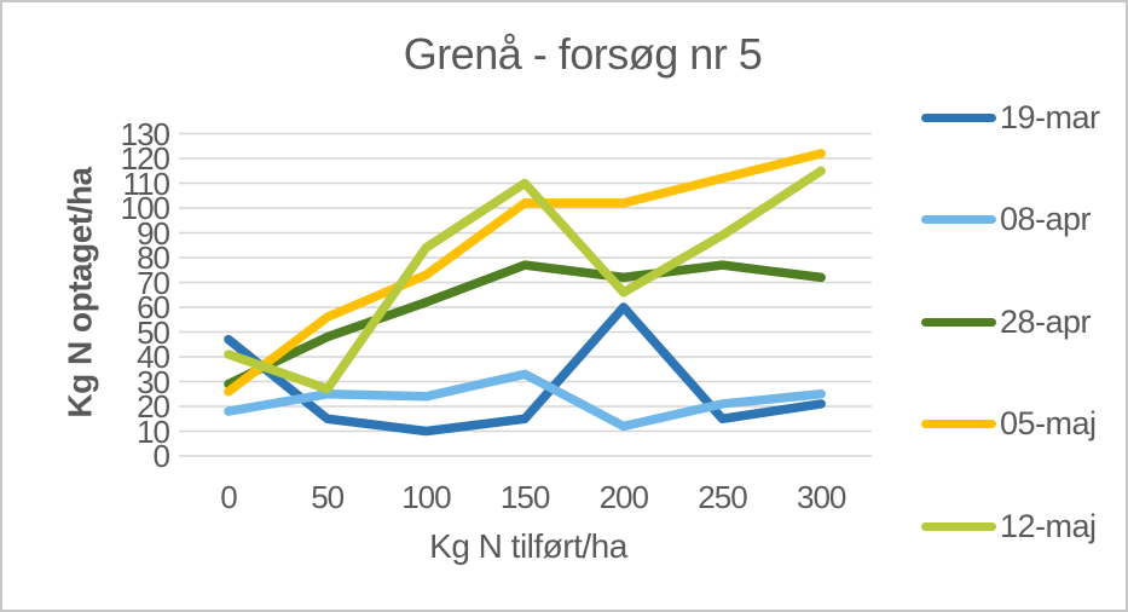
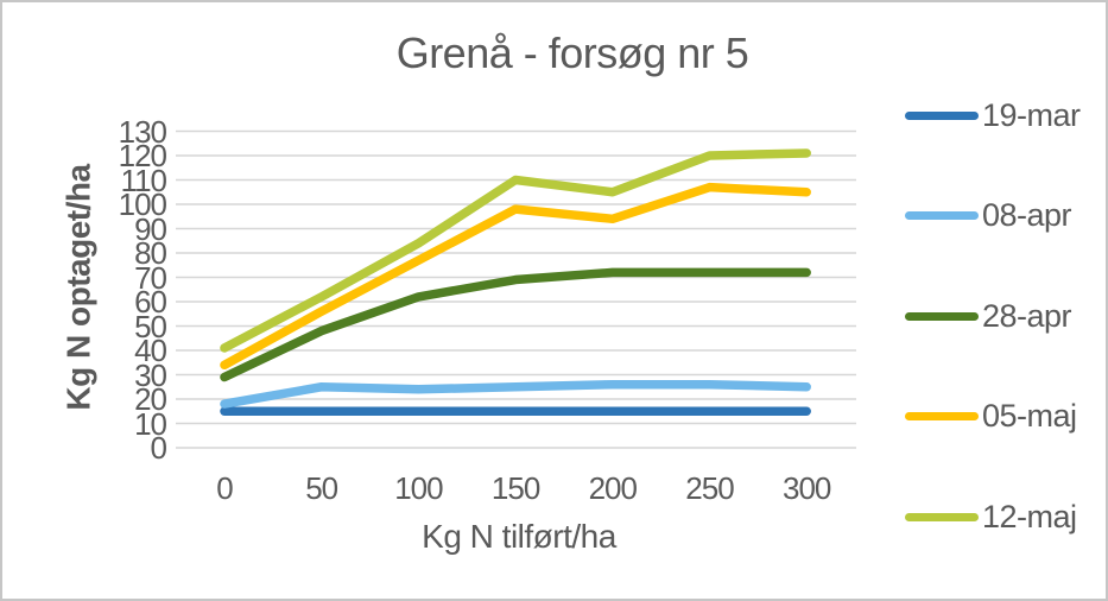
19-mar/0: 47 -> 15
05-maj/0: 26 -> 34
12-maj/50: 27 -> 62
19-mar/100: 10 -> 15
05-maj/100: 73 -> 77
08-apr/150: 33 -> 25
28-apr/150: 77 -> 69
05-maj/150: 102 -> 98
19-mar/200: 60 -> 15
08-apr/200: 12 -> 26
05-maj/200: 102 -> 94
12-maj/200: 66 -> 105
08-apr/250: 21 -> 26
28-apr/250: 77 -> 72
05-maj/250: 112 -> 107
12-maj/250: 89 -> 120
19-mar/300: 21 -> 15
05-maj/300: 122 -> 105
12-maj/300: 115 -> 121
